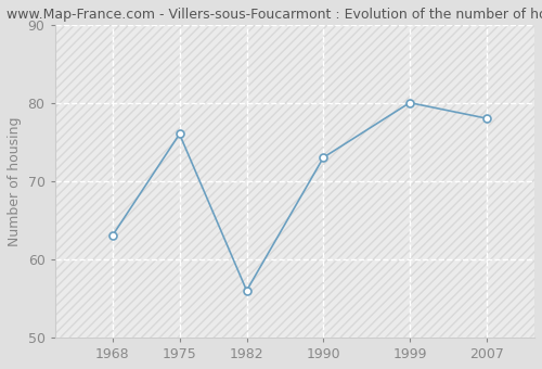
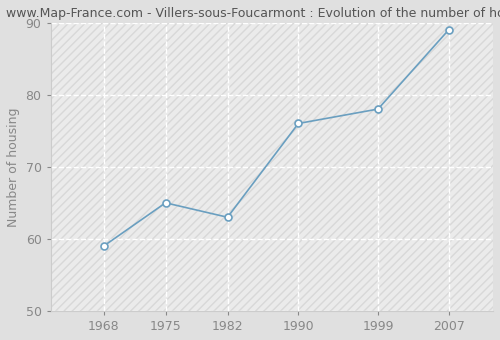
1968: 63 -> 59
1975: 76 -> 65
1982: 56 -> 63
1990: 73 -> 76
1999: 80 -> 78
2007: 78 -> 89
